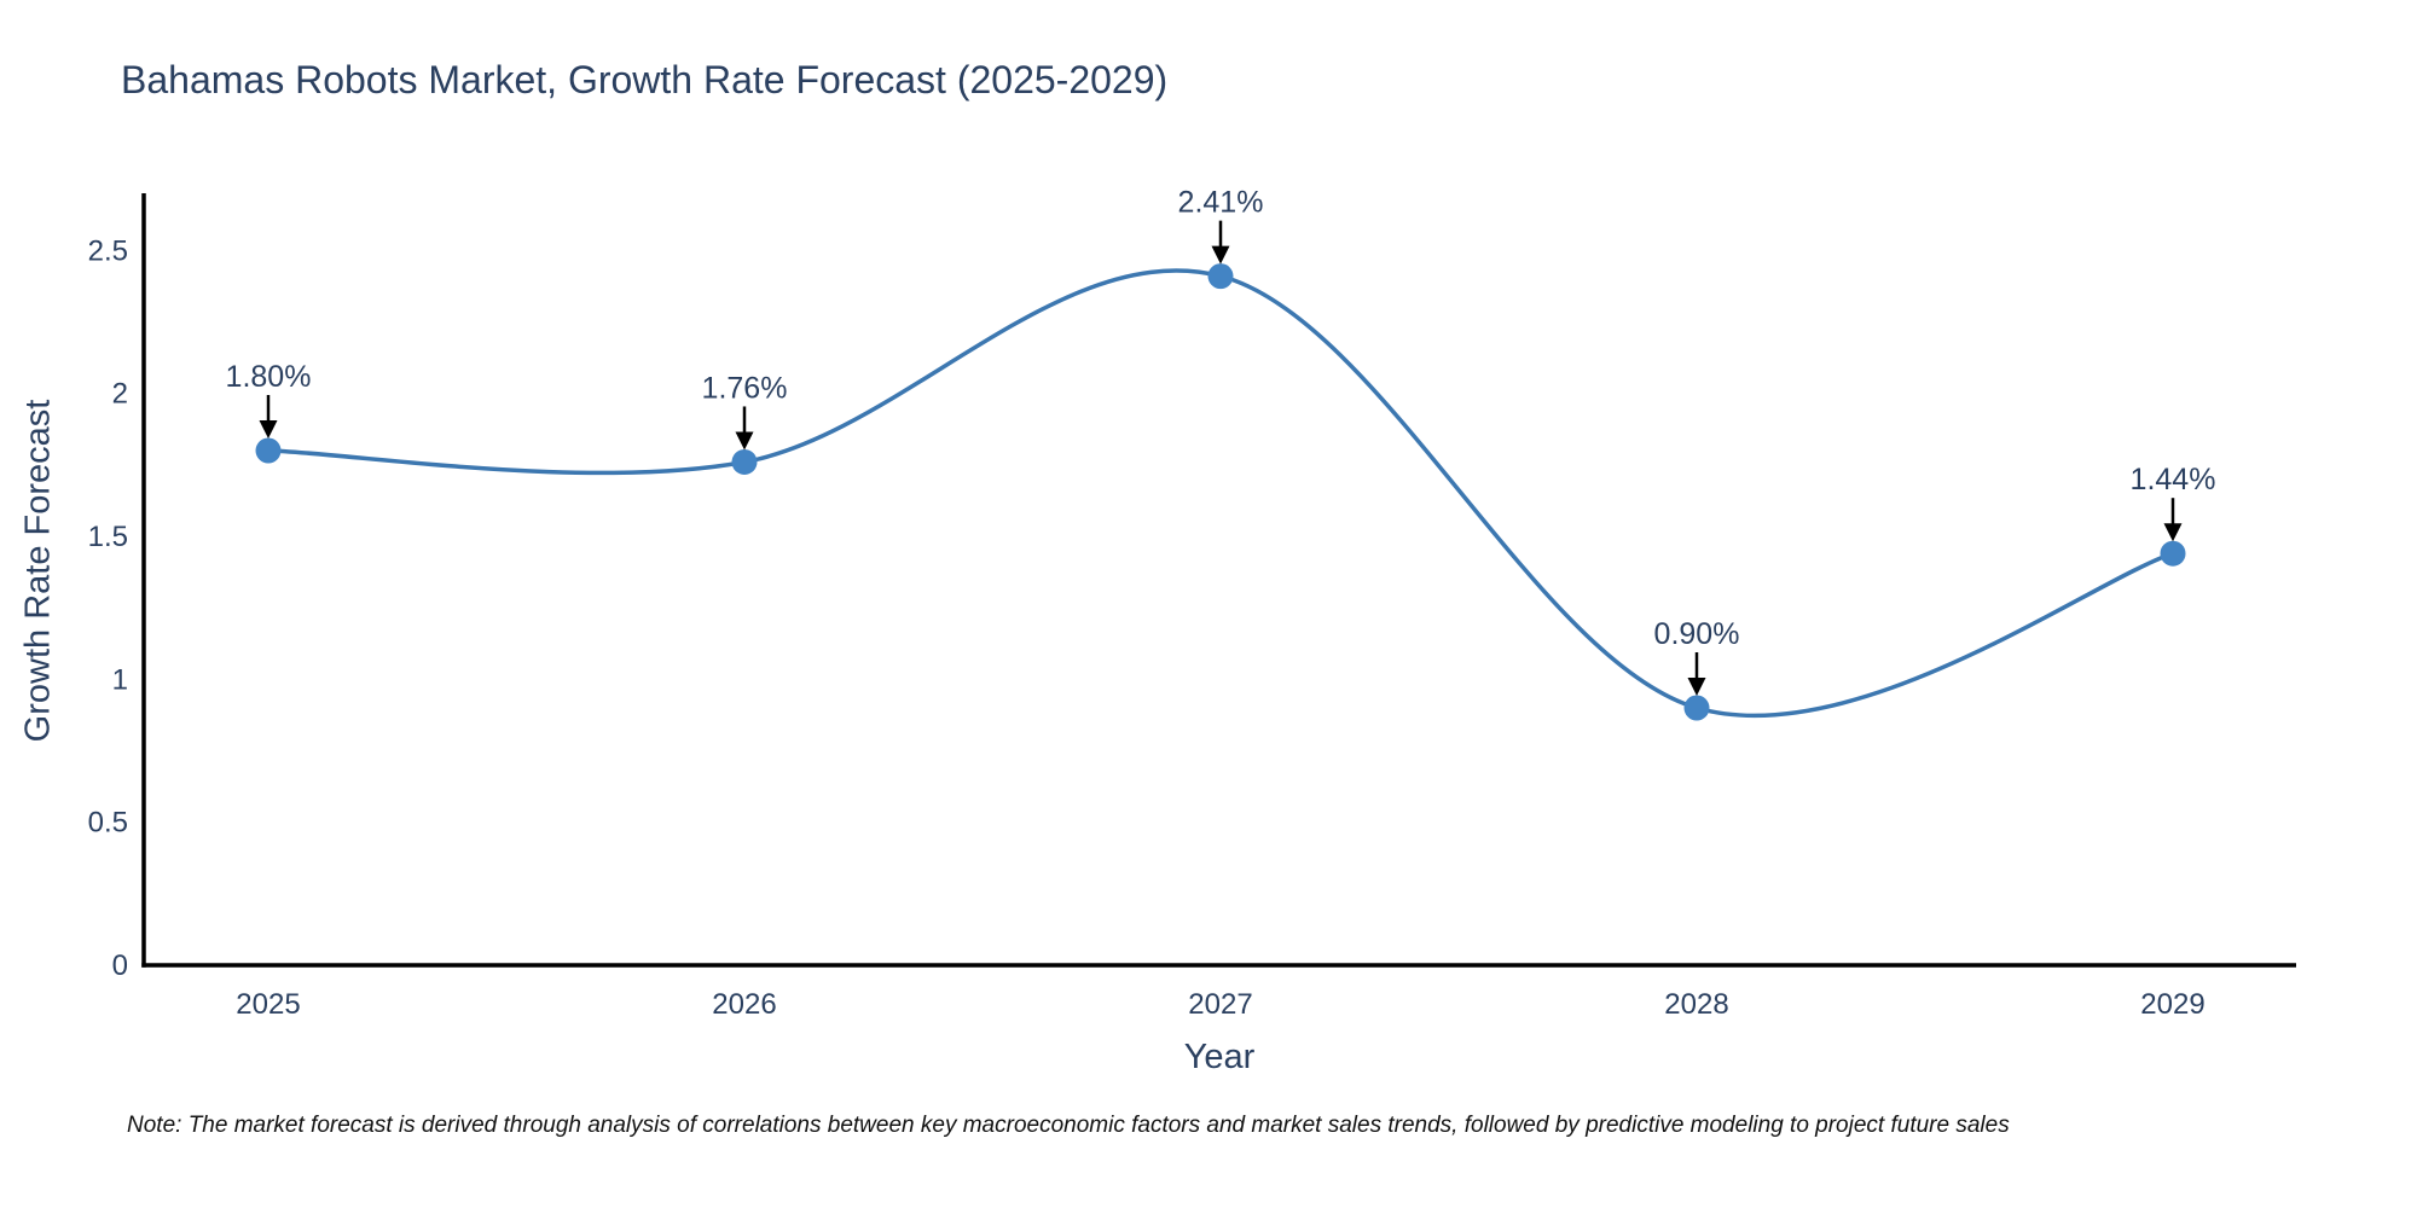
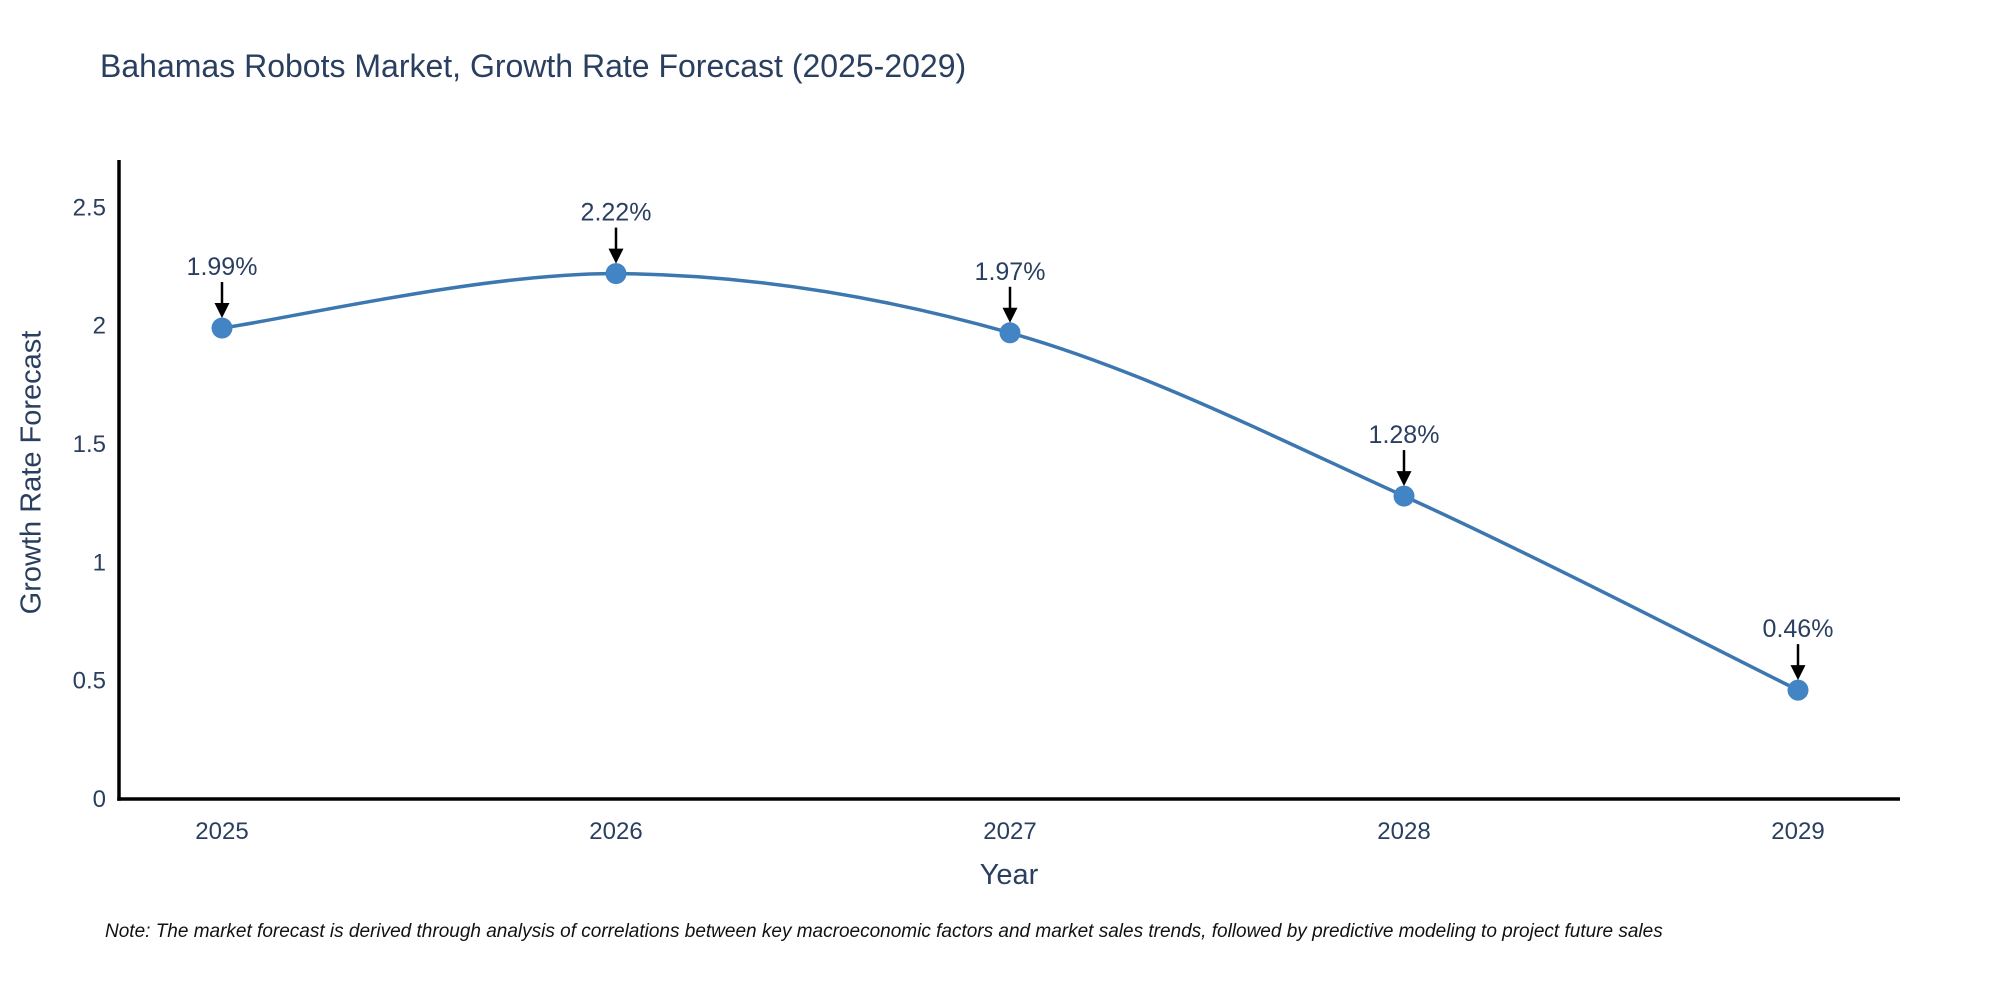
2025: 1.80% -> 1.99%
2026: 1.76% -> 2.22%
2027: 2.41% -> 1.97%
2028: 0.90% -> 1.28%
2029: 1.44% -> 0.46%
